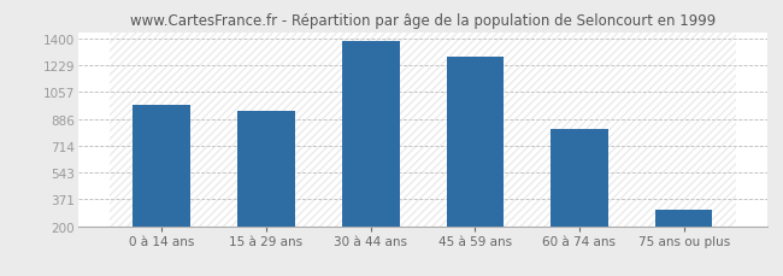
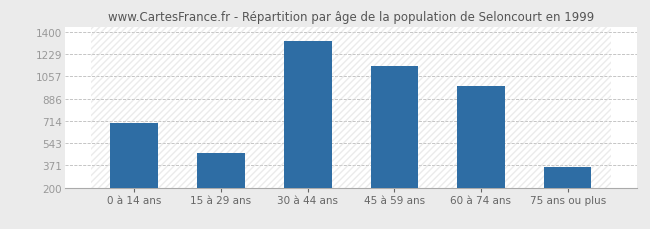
0 à 14 ans: 980 -> 700
15 à 29 ans: 940 -> 470
30 à 44 ans: 1380 -> 1330
45 à 59 ans: 1280 -> 1140
60 à 74 ans: 820 -> 980
75 ans ou plus: 300 -> 360
